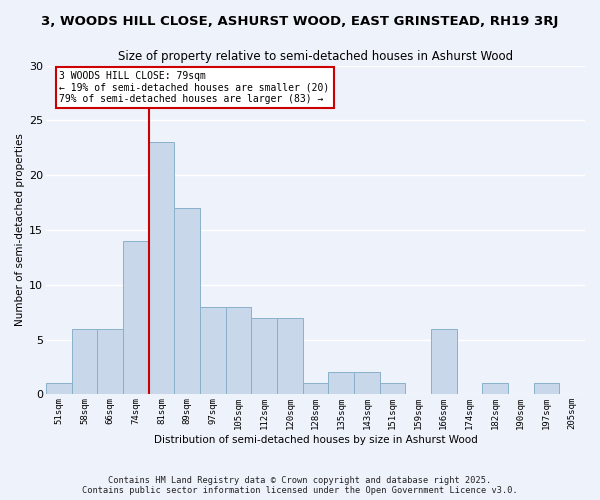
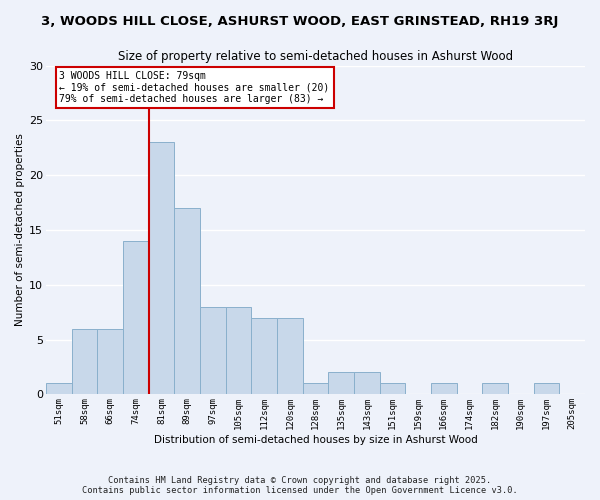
166sqm: 6 -> 1
